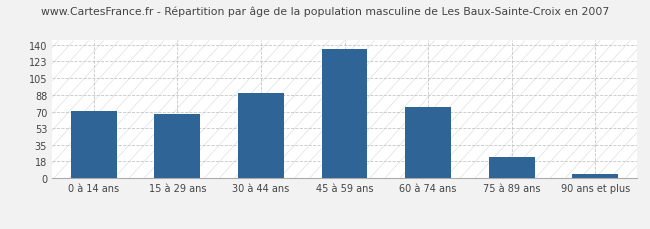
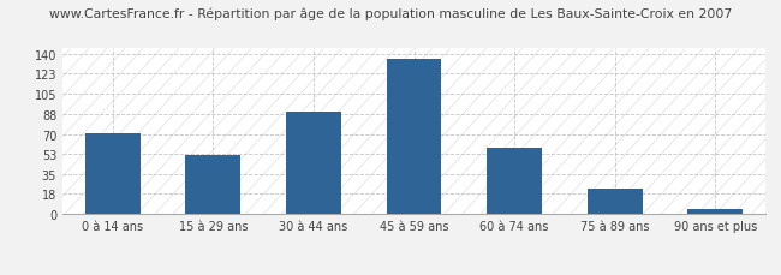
15 à 29 ans: 68 -> 52
60 à 74 ans: 75 -> 58
